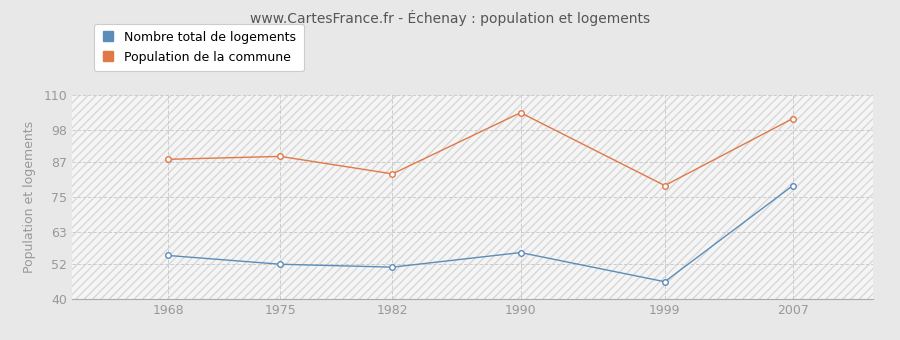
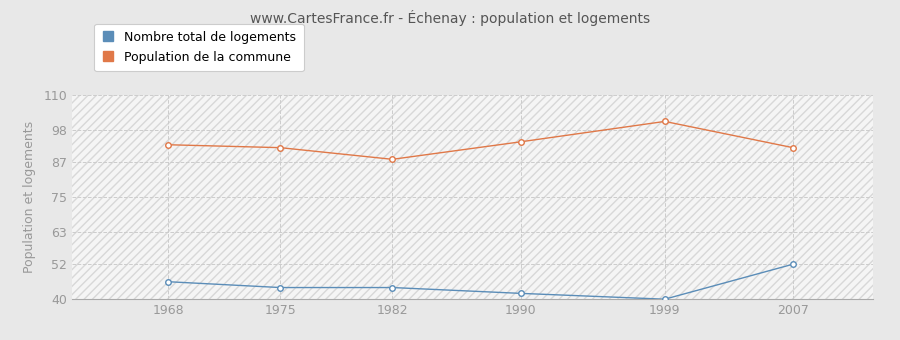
Nombre total de logements/1968: 55 -> 46
Population de la commune/1968: 88 -> 93
Nombre total de logements/1975: 52 -> 44
Population de la commune/1975: 89 -> 92
Nombre total de logements/1982: 51 -> 44
Population de la commune/1982: 83 -> 88
Nombre total de logements/1990: 56 -> 42
Population de la commune/1990: 104 -> 94
Nombre total de logements/1999: 46 -> 40
Population de la commune/1999: 79 -> 101
Nombre total de logements/2007: 79 -> 52
Population de la commune/2007: 102 -> 92
